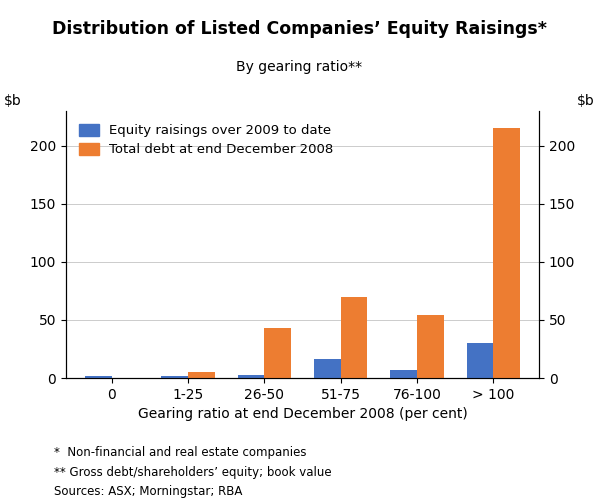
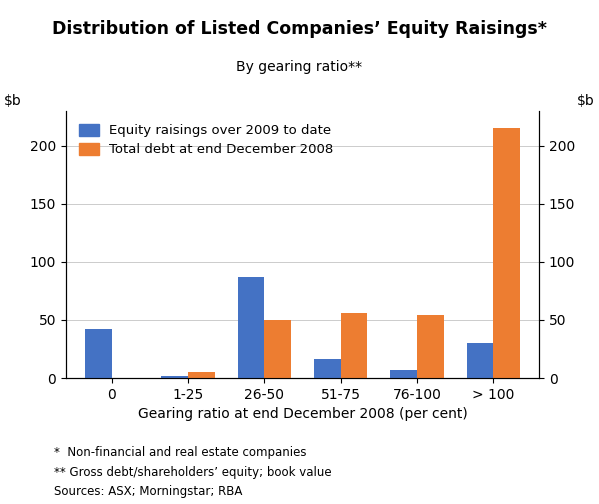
Equity raisings over 2009 to date/0: 2 -> 42
Equity raisings over 2009 to date/26-50: 3 -> 87
Total debt at end December 2008/26-50: 43 -> 50
Total debt at end December 2008/51-75: 70 -> 56
